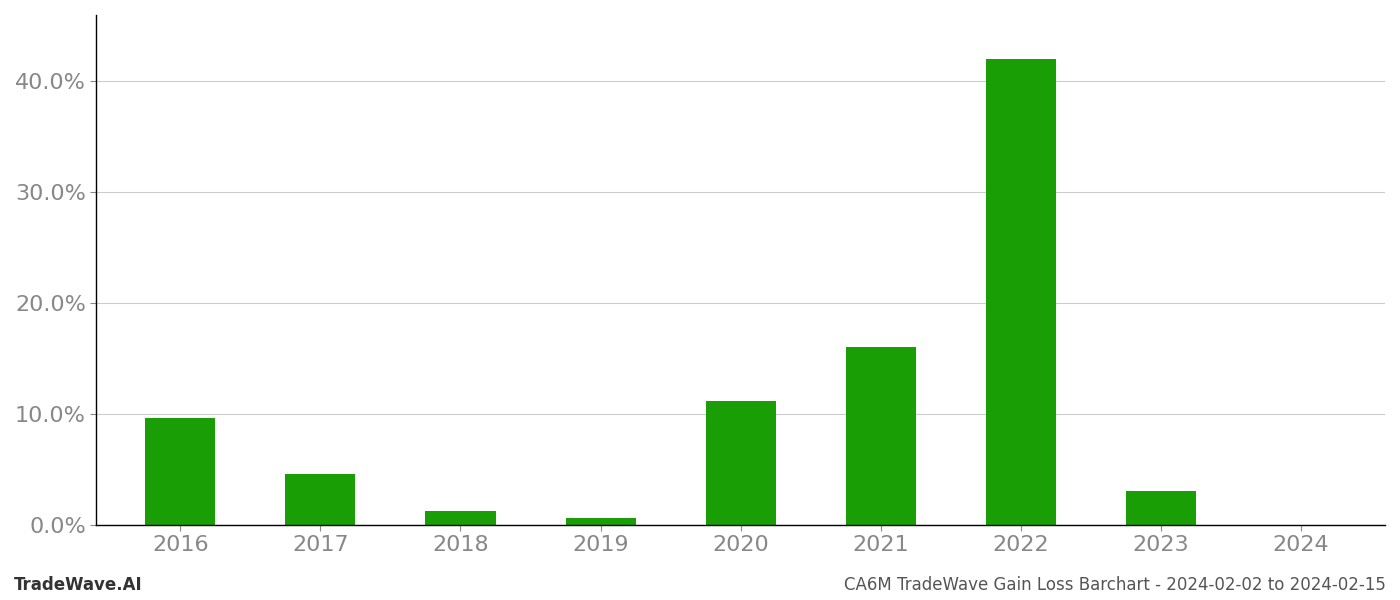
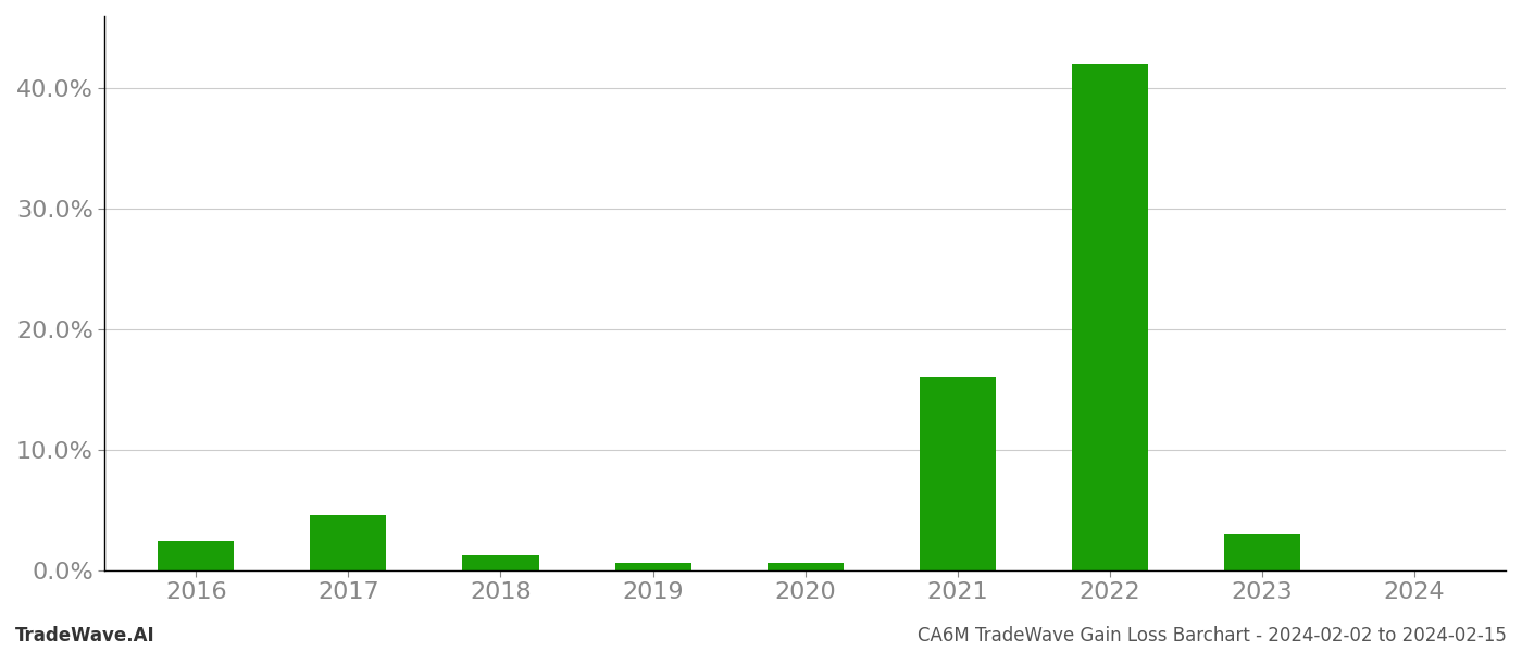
2016: 9.6% -> 2.4%
2020: 11.2% -> 0.6%
